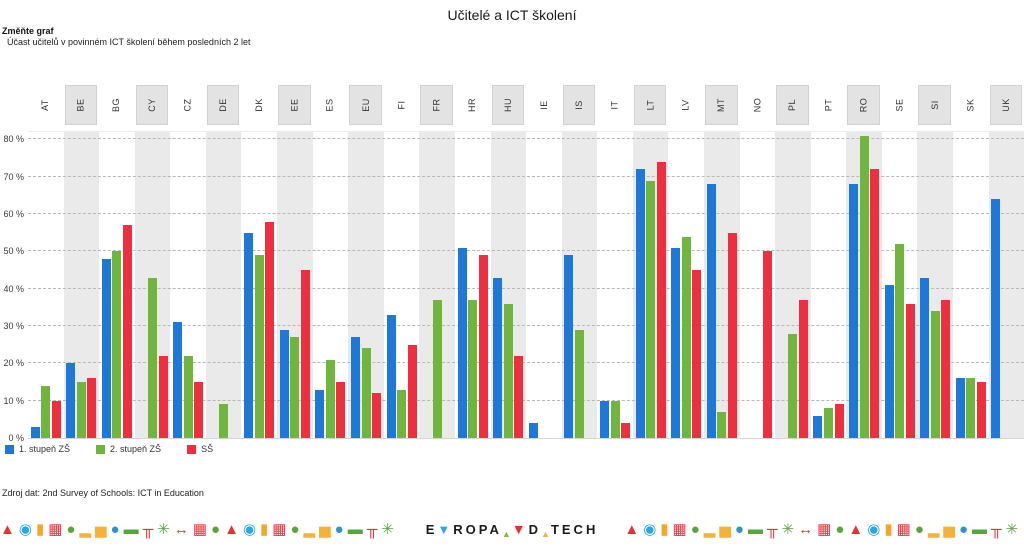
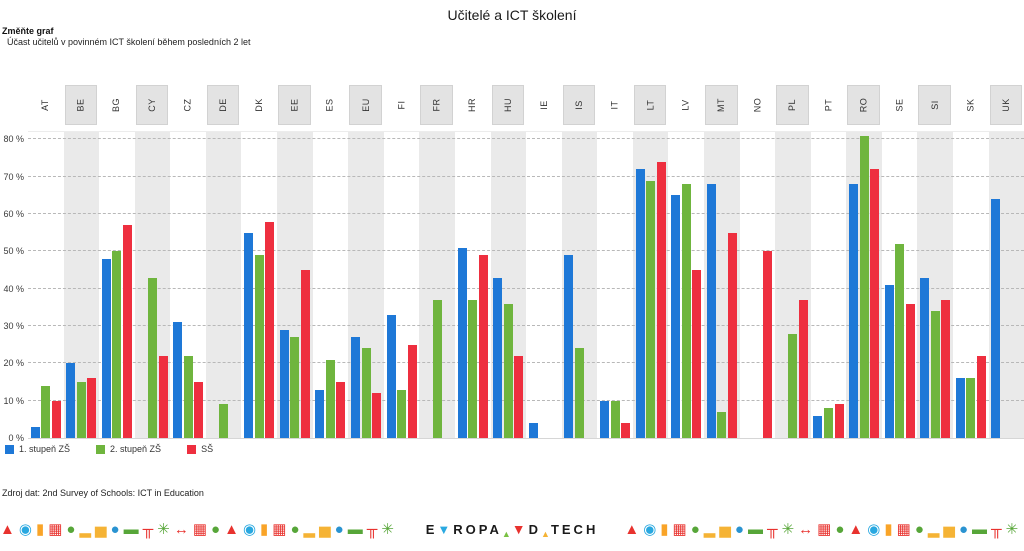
2. stupeň ZŠ/IS: 29% -> 24%
1. stupeň ZŠ/LV: 51% -> 65%
2. stupeň ZŠ/LV: 54% -> 68%
SŠ/SK: 15% -> 22%
